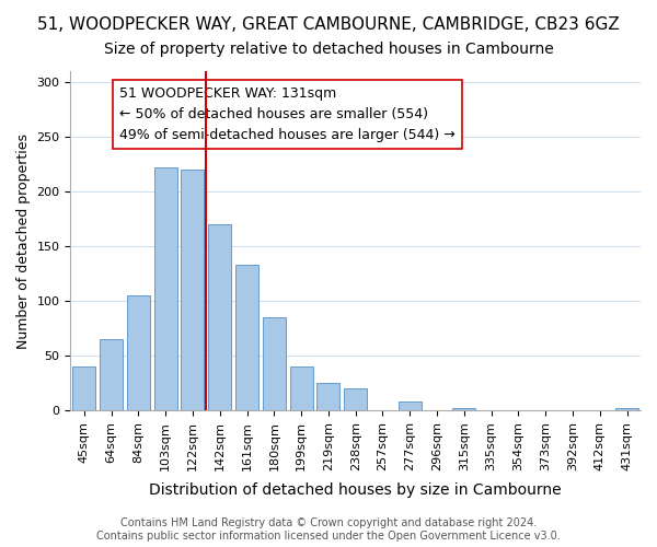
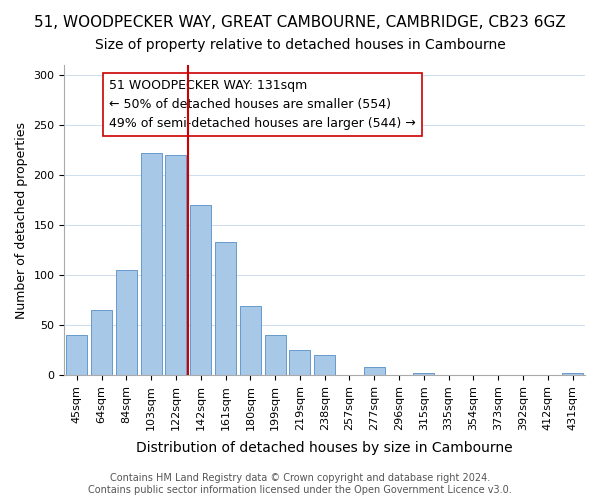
180sqm: 85 -> 69
